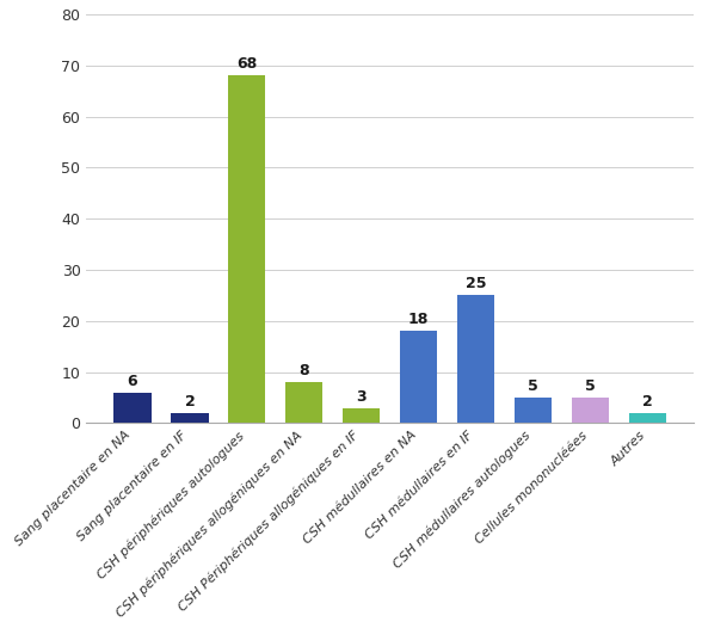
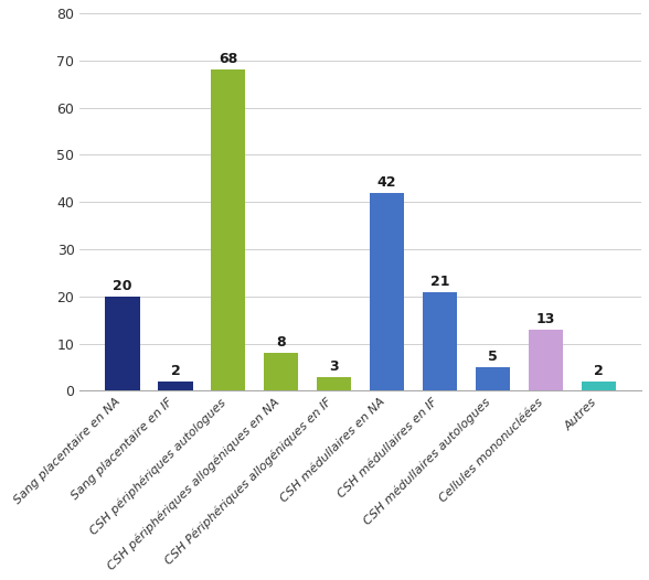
Sang placentaire en NA: 6 -> 20
CSH médullaires en NA: 18 -> 42
CSH médullaires en IF: 25 -> 21
Cellules mononucléées: 5 -> 13
